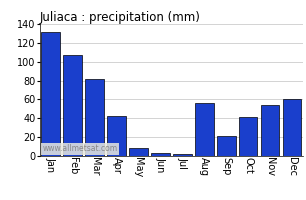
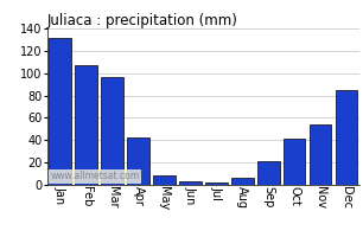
Mar: 82 -> 97
Aug: 56 -> 6
Dec: 60 -> 85
